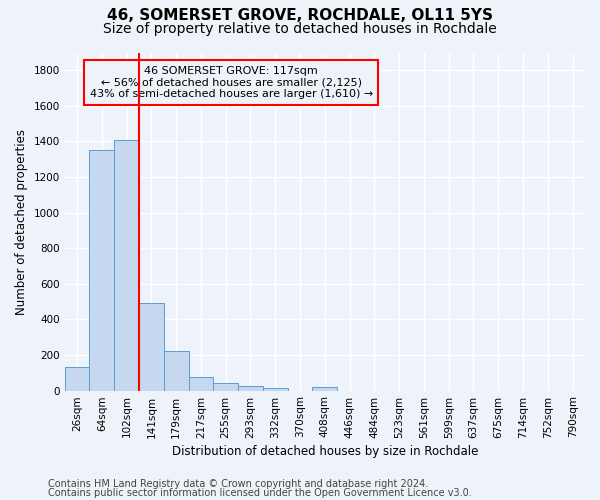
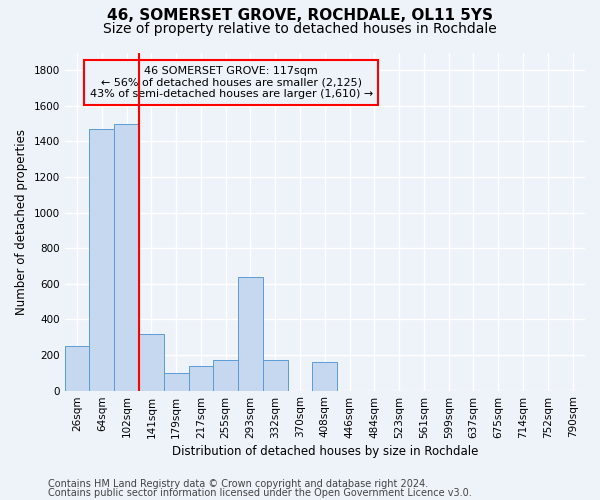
26sqm: 140 -> 250
64sqm: 1350 -> 1470
102sqm: 1410 -> 1500
141sqm: 490 -> 320
179sqm: 220 -> 100
217sqm: 80 -> 140
255sqm: 40 -> 170
293sqm: 30 -> 640
332sqm: 20 -> 170
408sqm: 20 -> 160
